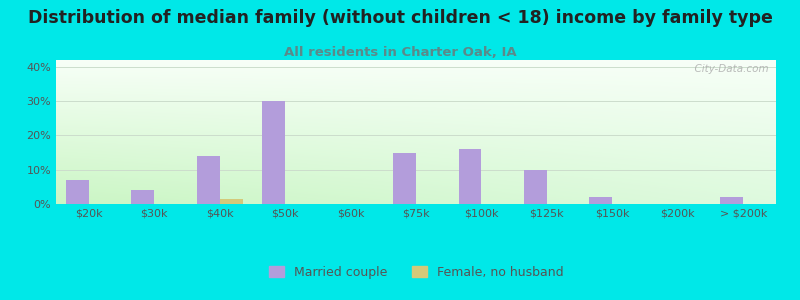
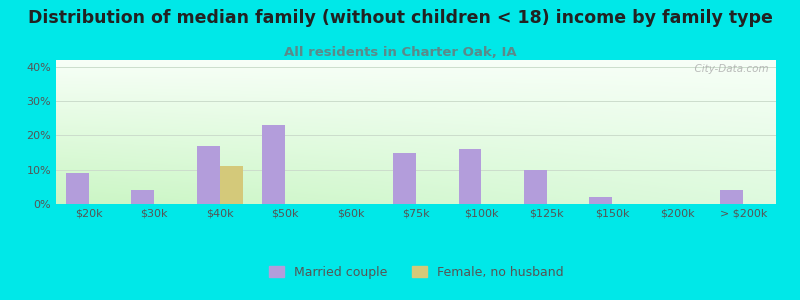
Married couple/$20k: 7% -> 9%
Married couple/$40k: 14% -> 17%
Female, no husband/$40k: 1.5% -> 11.0%
Married couple/$50k: 30% -> 23%
Married couple/> $200k: 2% -> 4%
